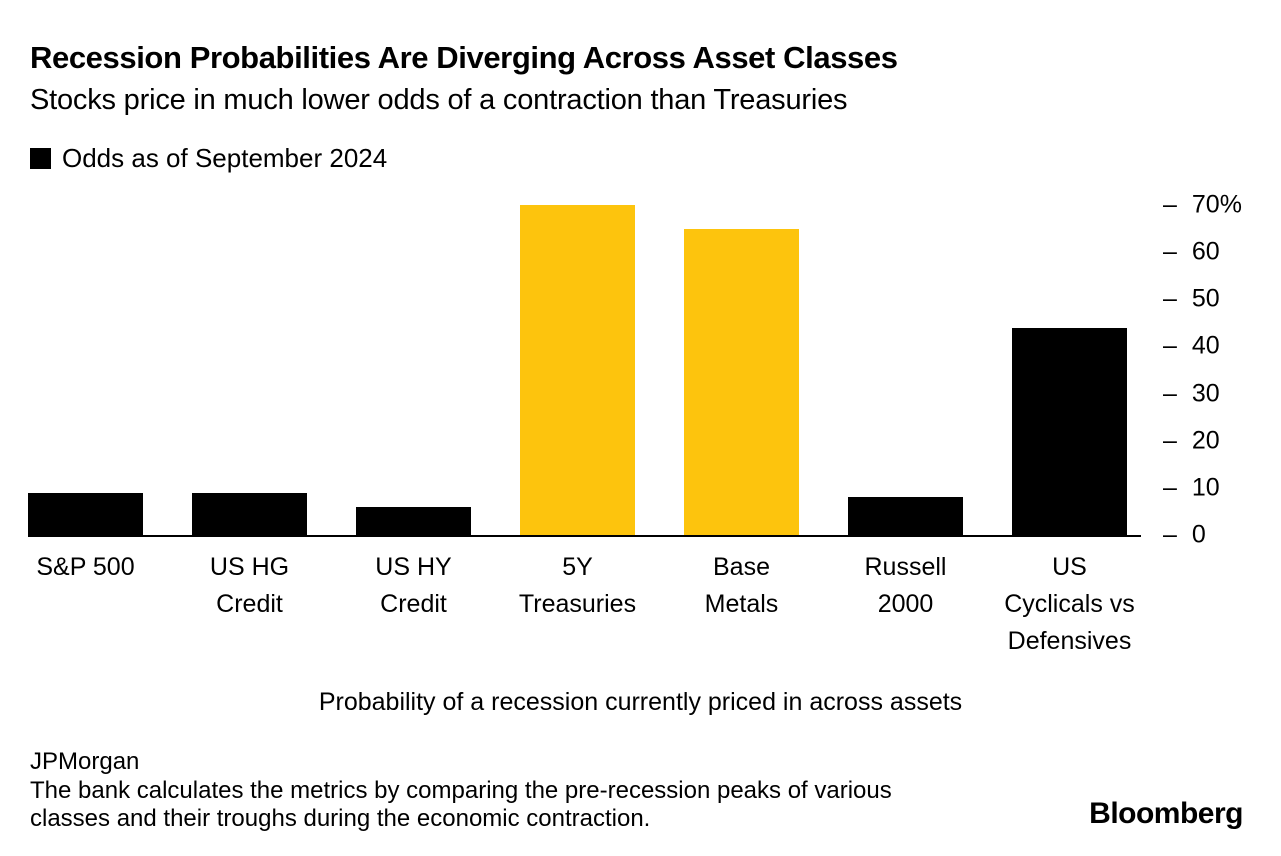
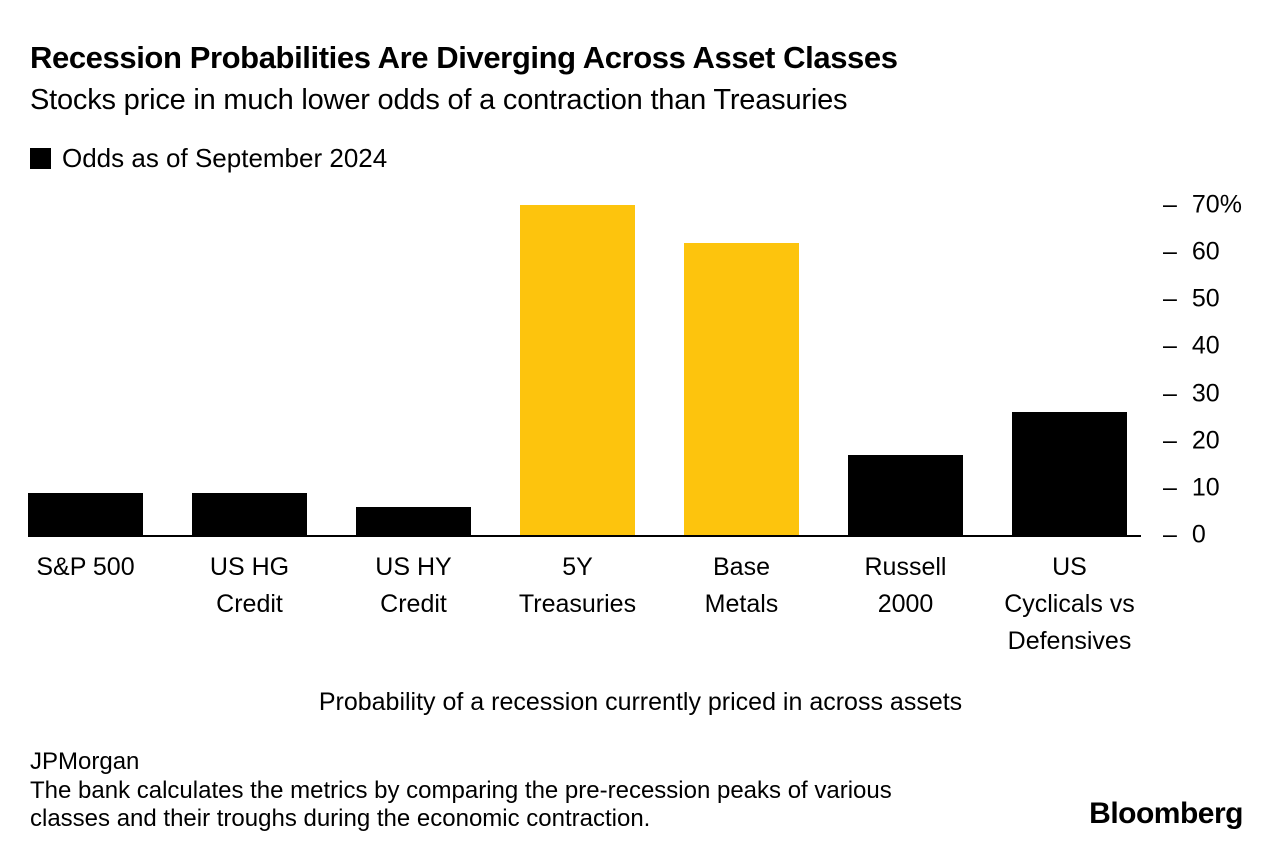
Base Metals: 65% -> 62%
Russell 2000: 8% -> 17%
US Cyclicals vs Defensives: 44% -> 26%
